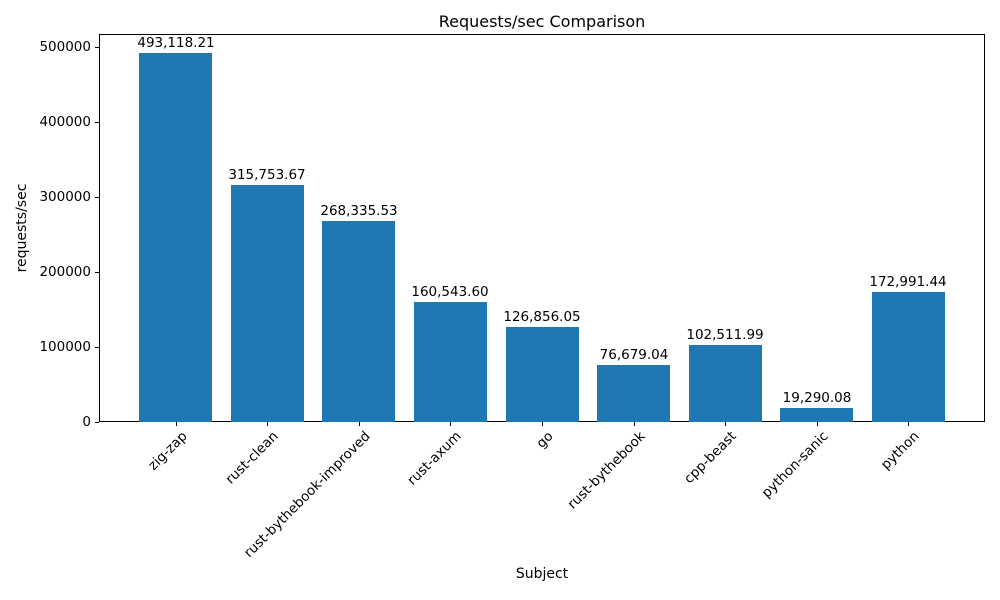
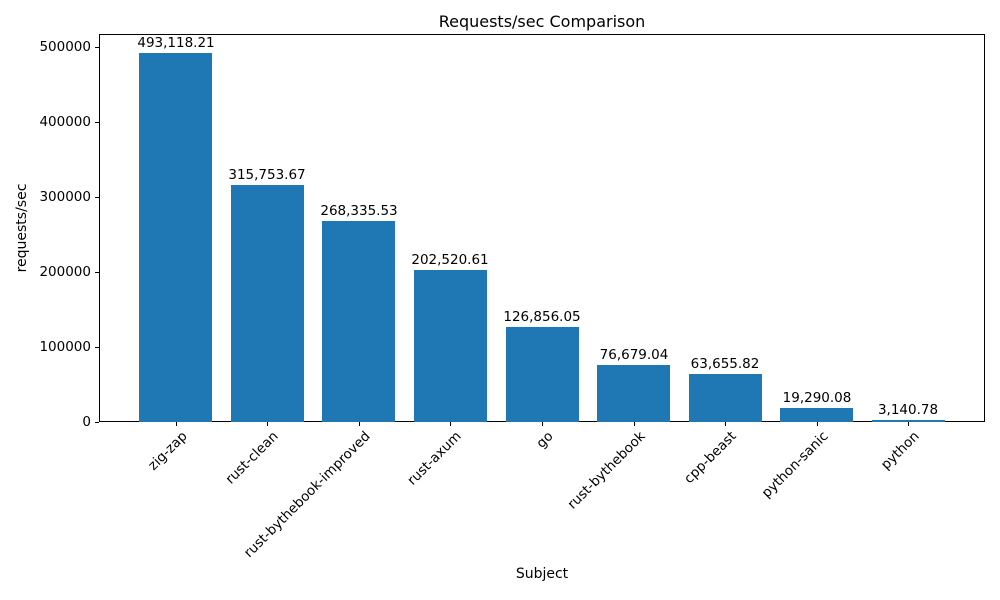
rust-axum: 160,543.60 -> 202,520.61
cpp-beast: 102,511.99 -> 63,655.82
python: 172,991.44 -> 3,140.78
